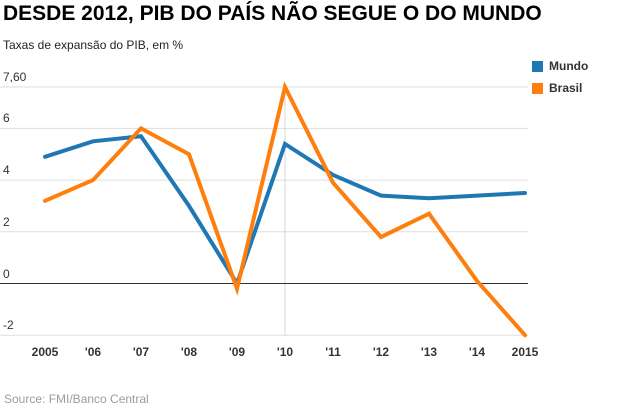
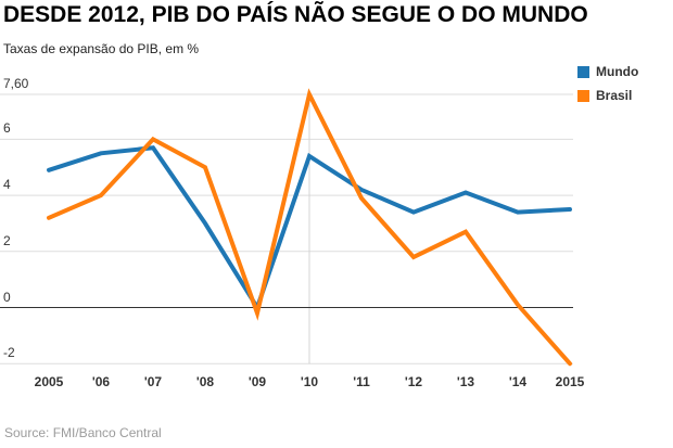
Mundo/'13: 3.3 -> 4.1
